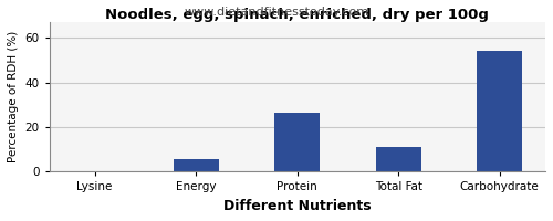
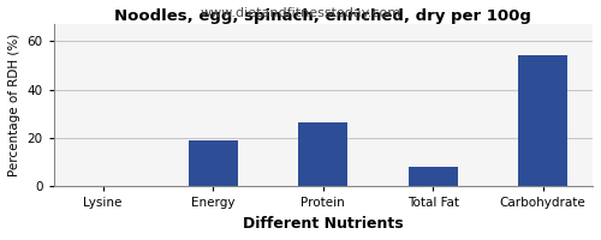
Energy: 5.5 -> 19.2
Total Fat: 11.0 -> 8.0
